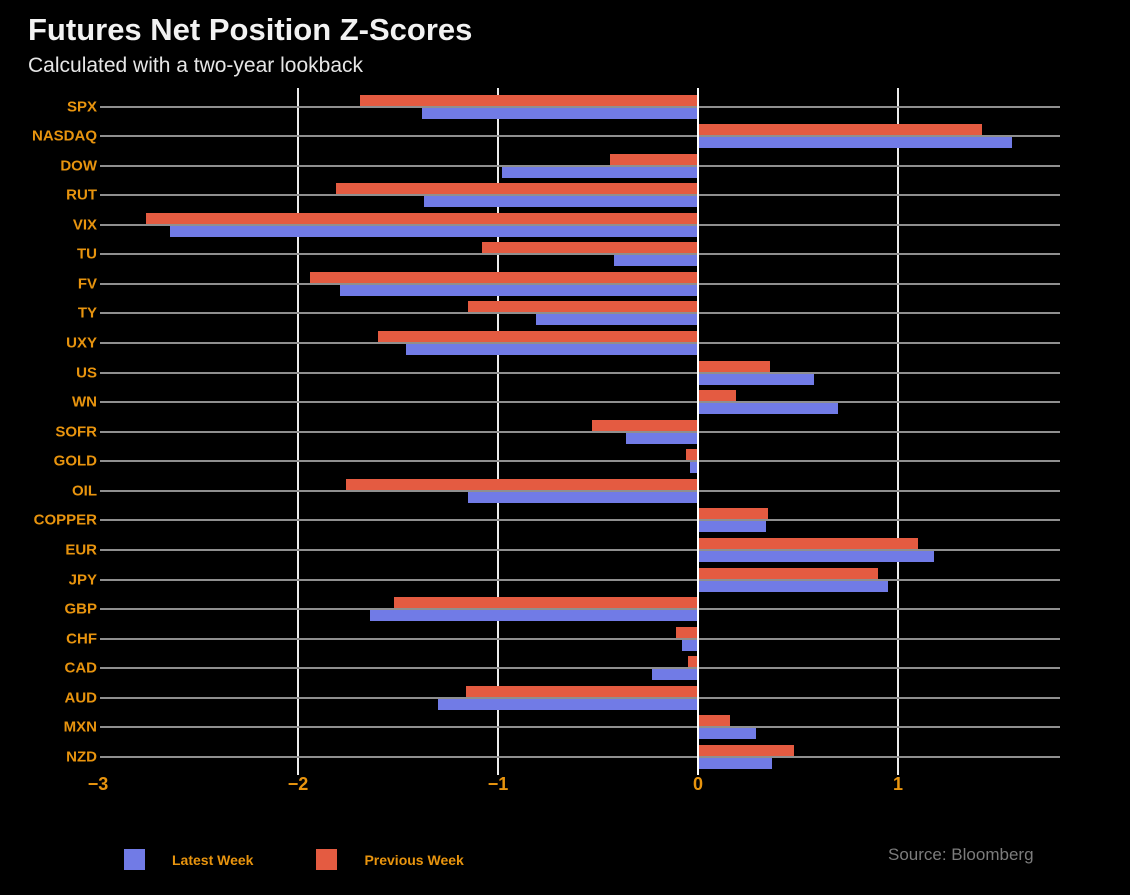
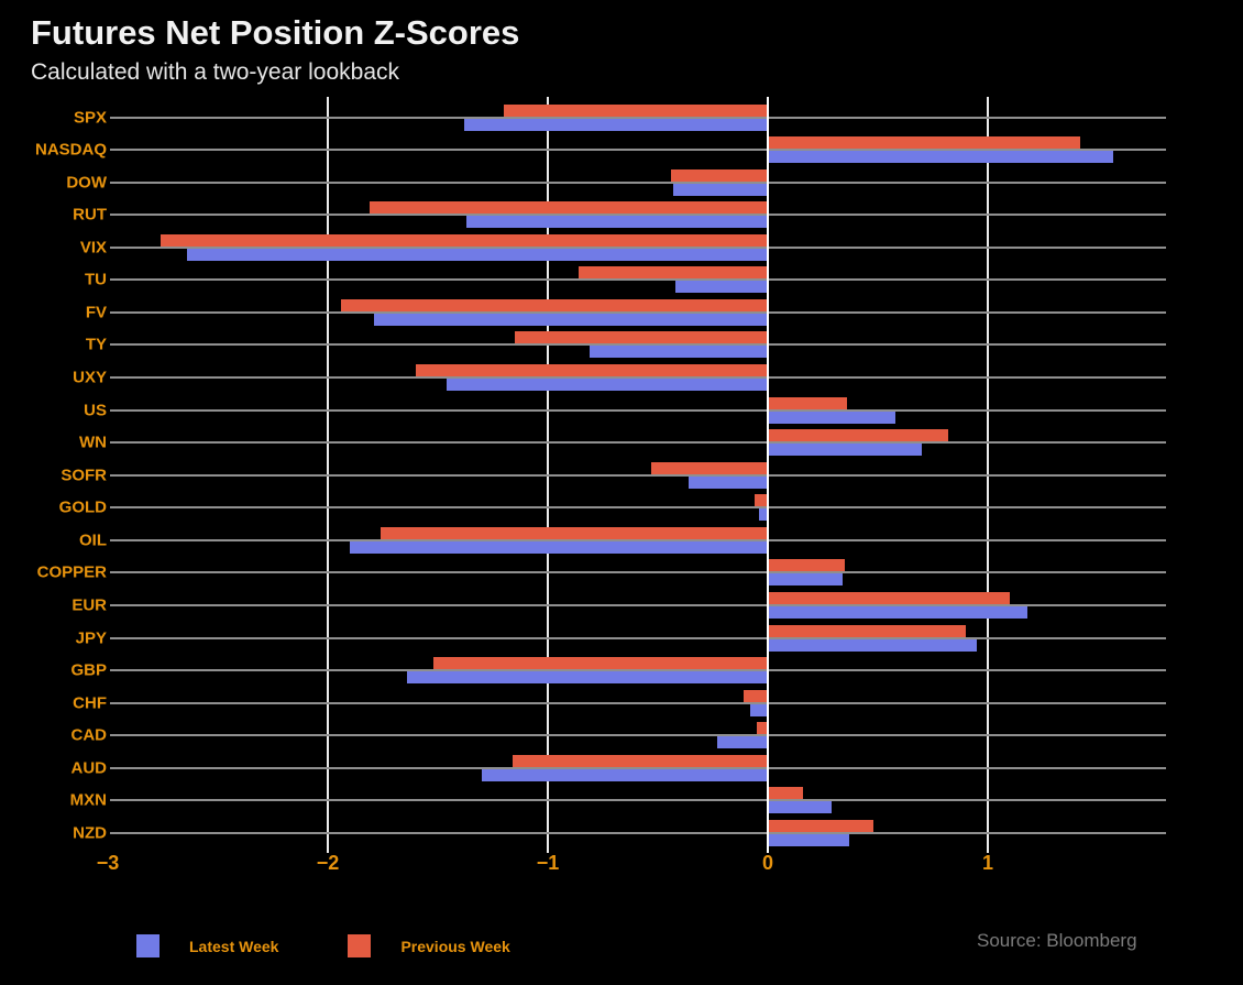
Previous Week/SPX: -1.69 -> -1.20
Latest Week/DOW: -0.98 -> -0.43
Previous Week/TU: -1.08 -> -0.86
Previous Week/WN: 0.19 -> 0.82
Latest Week/OIL: -1.15 -> -1.90
